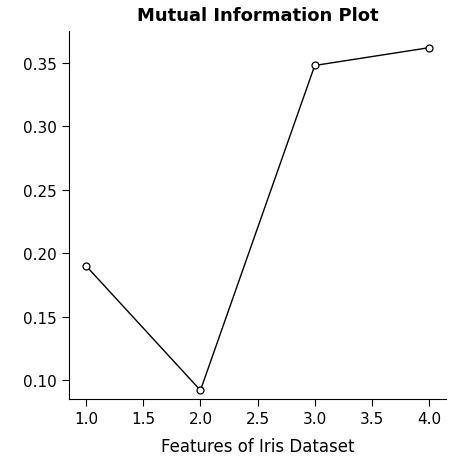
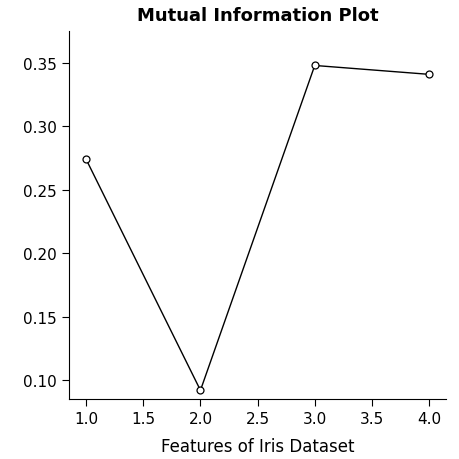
1.0: 0.190 -> 0.274
4.0: 0.362 -> 0.341
